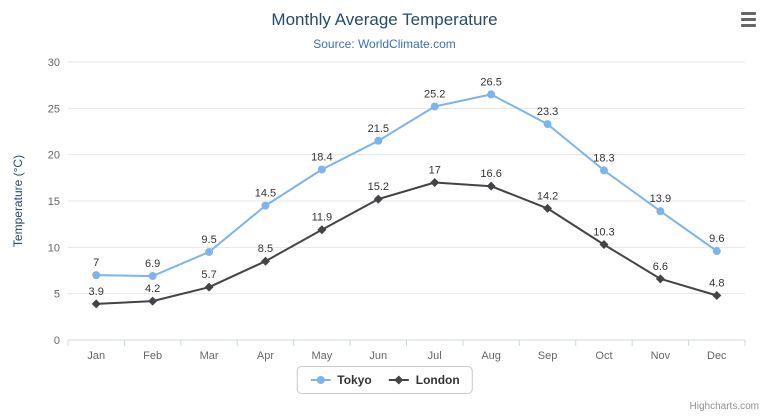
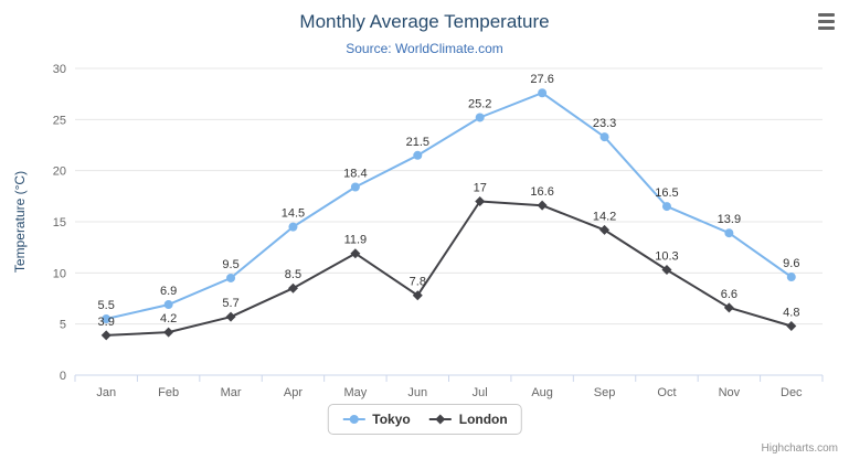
Tokyo/Jan: 7 -> 5.5
London/Jun: 15.2 -> 7.8
Tokyo/Aug: 26.5 -> 27.6
Tokyo/Oct: 18.3 -> 16.5
